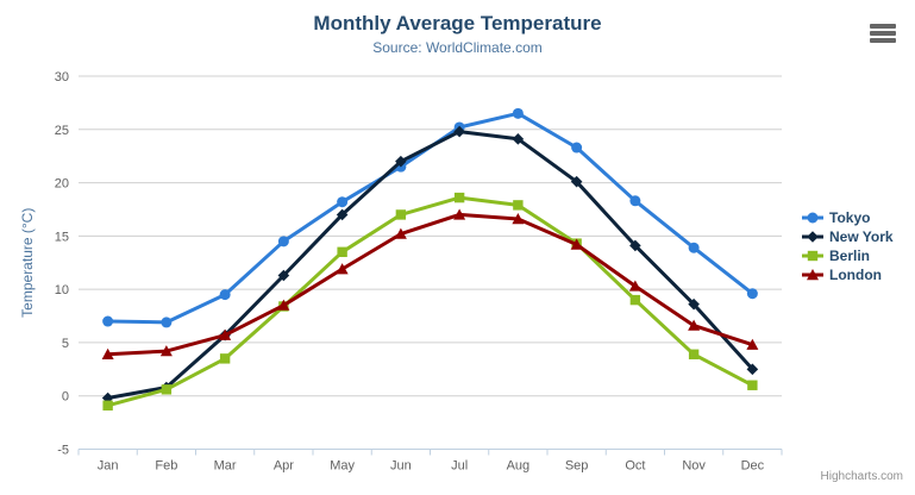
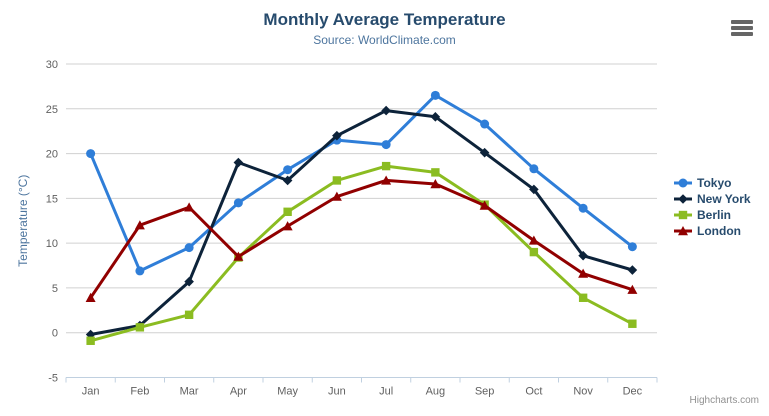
Tokyo/Jan: 7 -> 20
London/Feb: 4 -> 12
Berlin/Mar: 4 -> 2
London/Mar: 6 -> 14
New York/Apr: 11 -> 19
Tokyo/Jul: 25 -> 21
New York/Oct: 14 -> 16
New York/Dec: 2 -> 7
